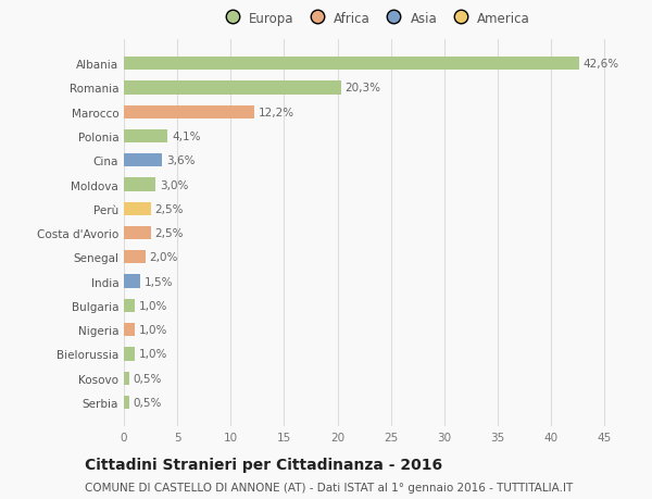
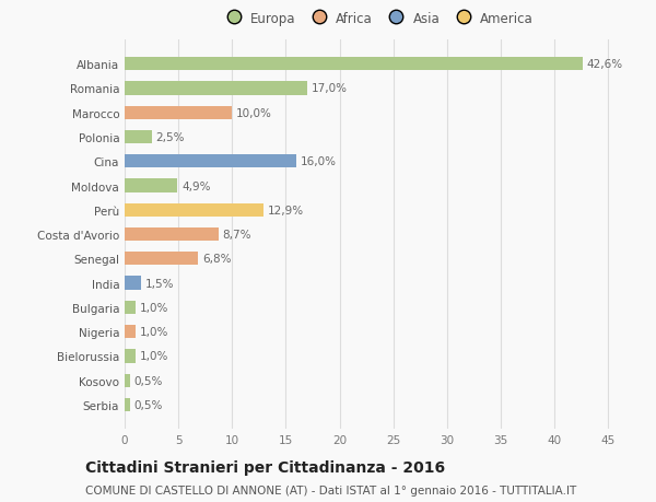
Romania: 20,3% -> 17,0%
Marocco: 12,2% -> 10,0%
Polonia: 4,1% -> 2,5%
Cina: 3,6% -> 16,0%
Moldova: 3,0% -> 4,9%
Perù: 2,5% -> 12,9%
Costa d'Avorio: 2,5% -> 8,7%
Senegal: 2,0% -> 6,8%
